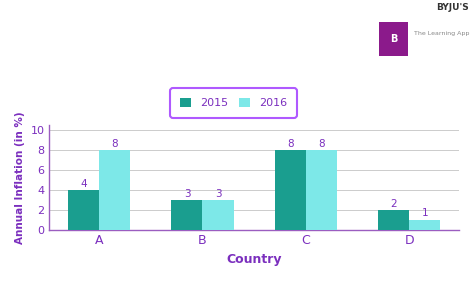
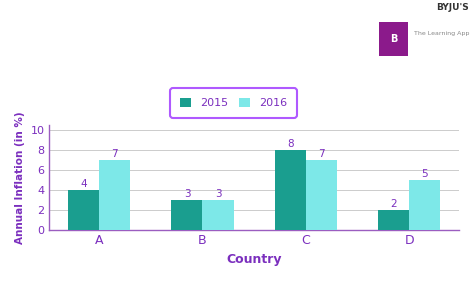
2016/A: 8 -> 7
2016/C: 8 -> 7
2016/D: 1 -> 5
